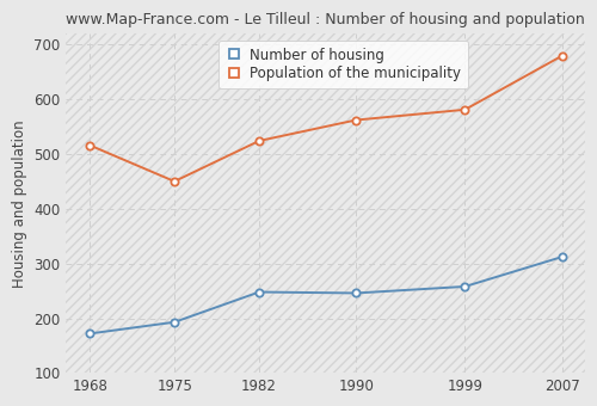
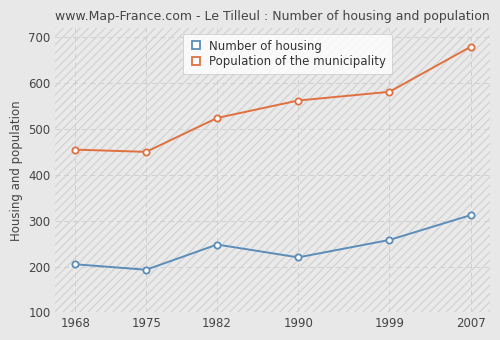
Number of housing/1968: 172 -> 205
Population of the municipality/1968: 516 -> 455
Number of housing/1990: 246 -> 220
